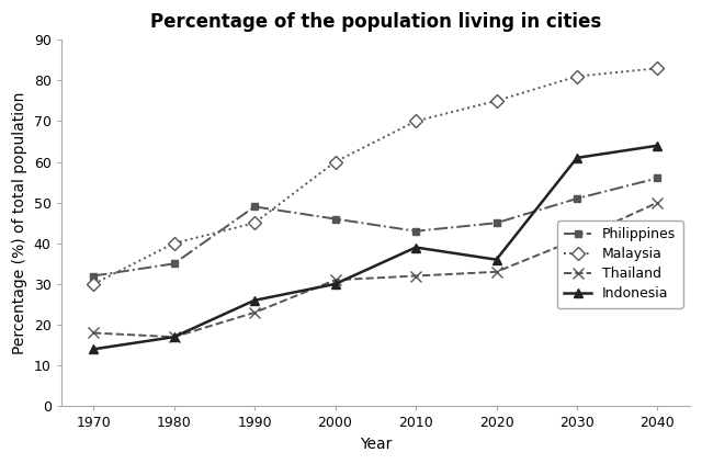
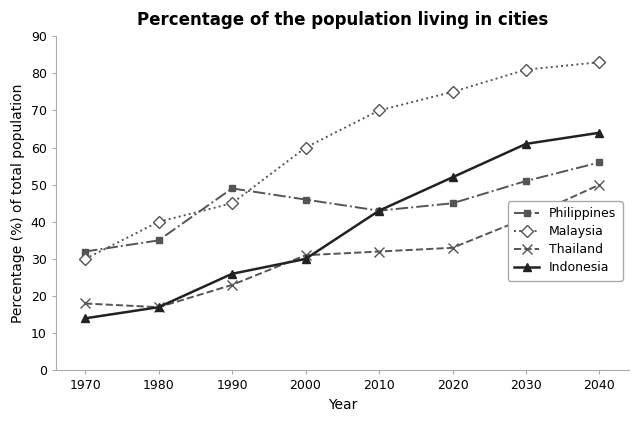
Indonesia/2010: 39 -> 43
Indonesia/2020: 36 -> 52
